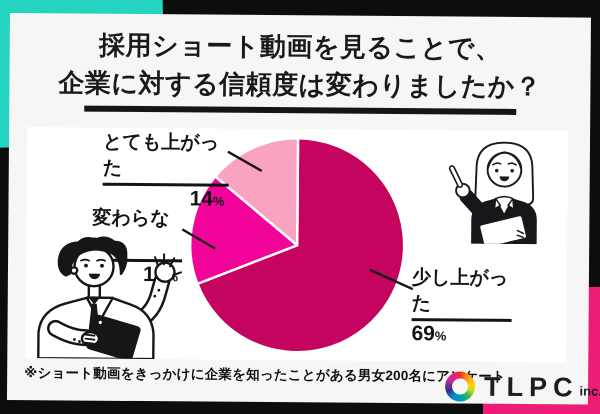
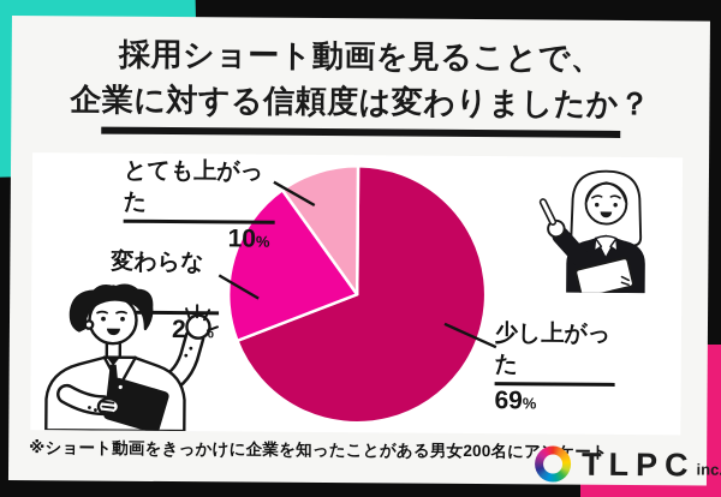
変わらない: 17 -> 21
とても上がった: 14 -> 10
